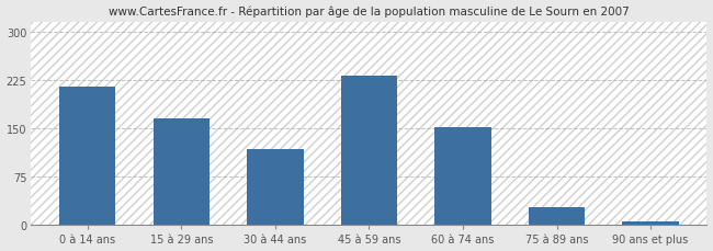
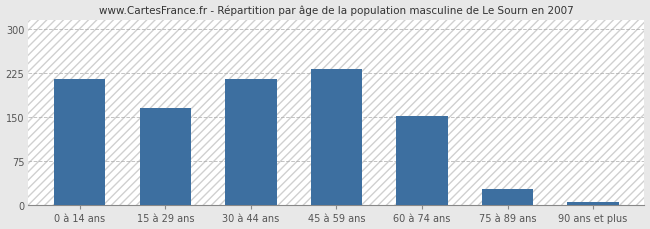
30 à 44 ans: 118 -> 215
